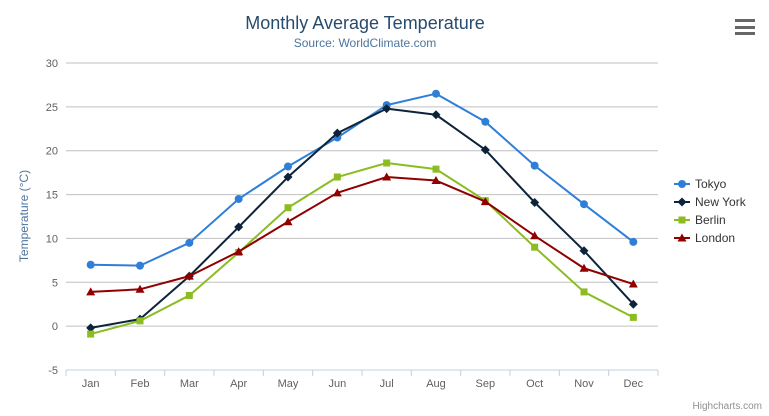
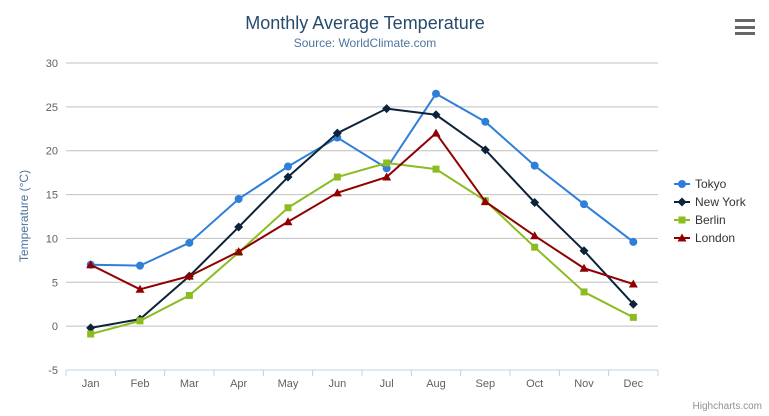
London/Jan: 4 -> 7
Tokyo/Jul: 25 -> 18
London/Aug: 17 -> 22
